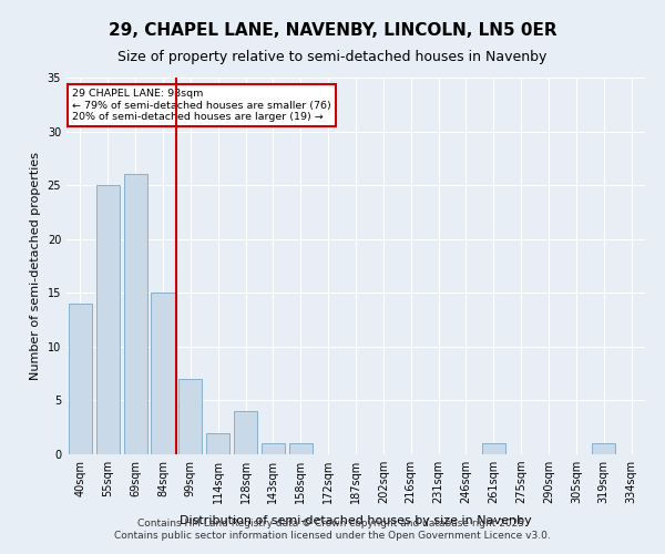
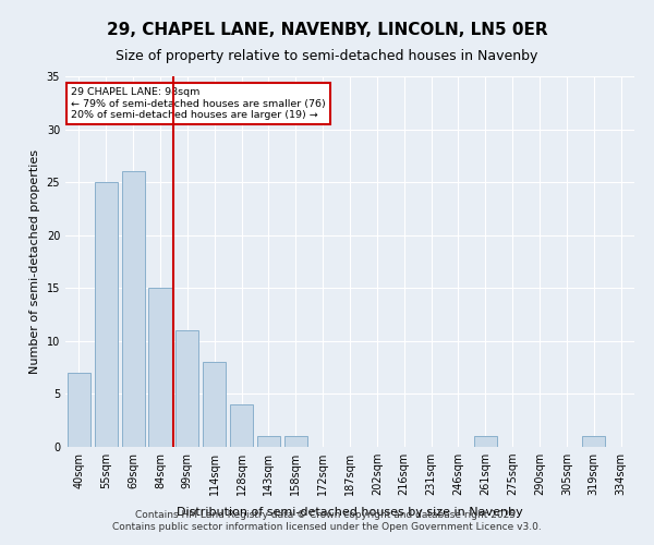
40sqm: 14 -> 7
99sqm: 7 -> 11
114sqm: 2 -> 8
